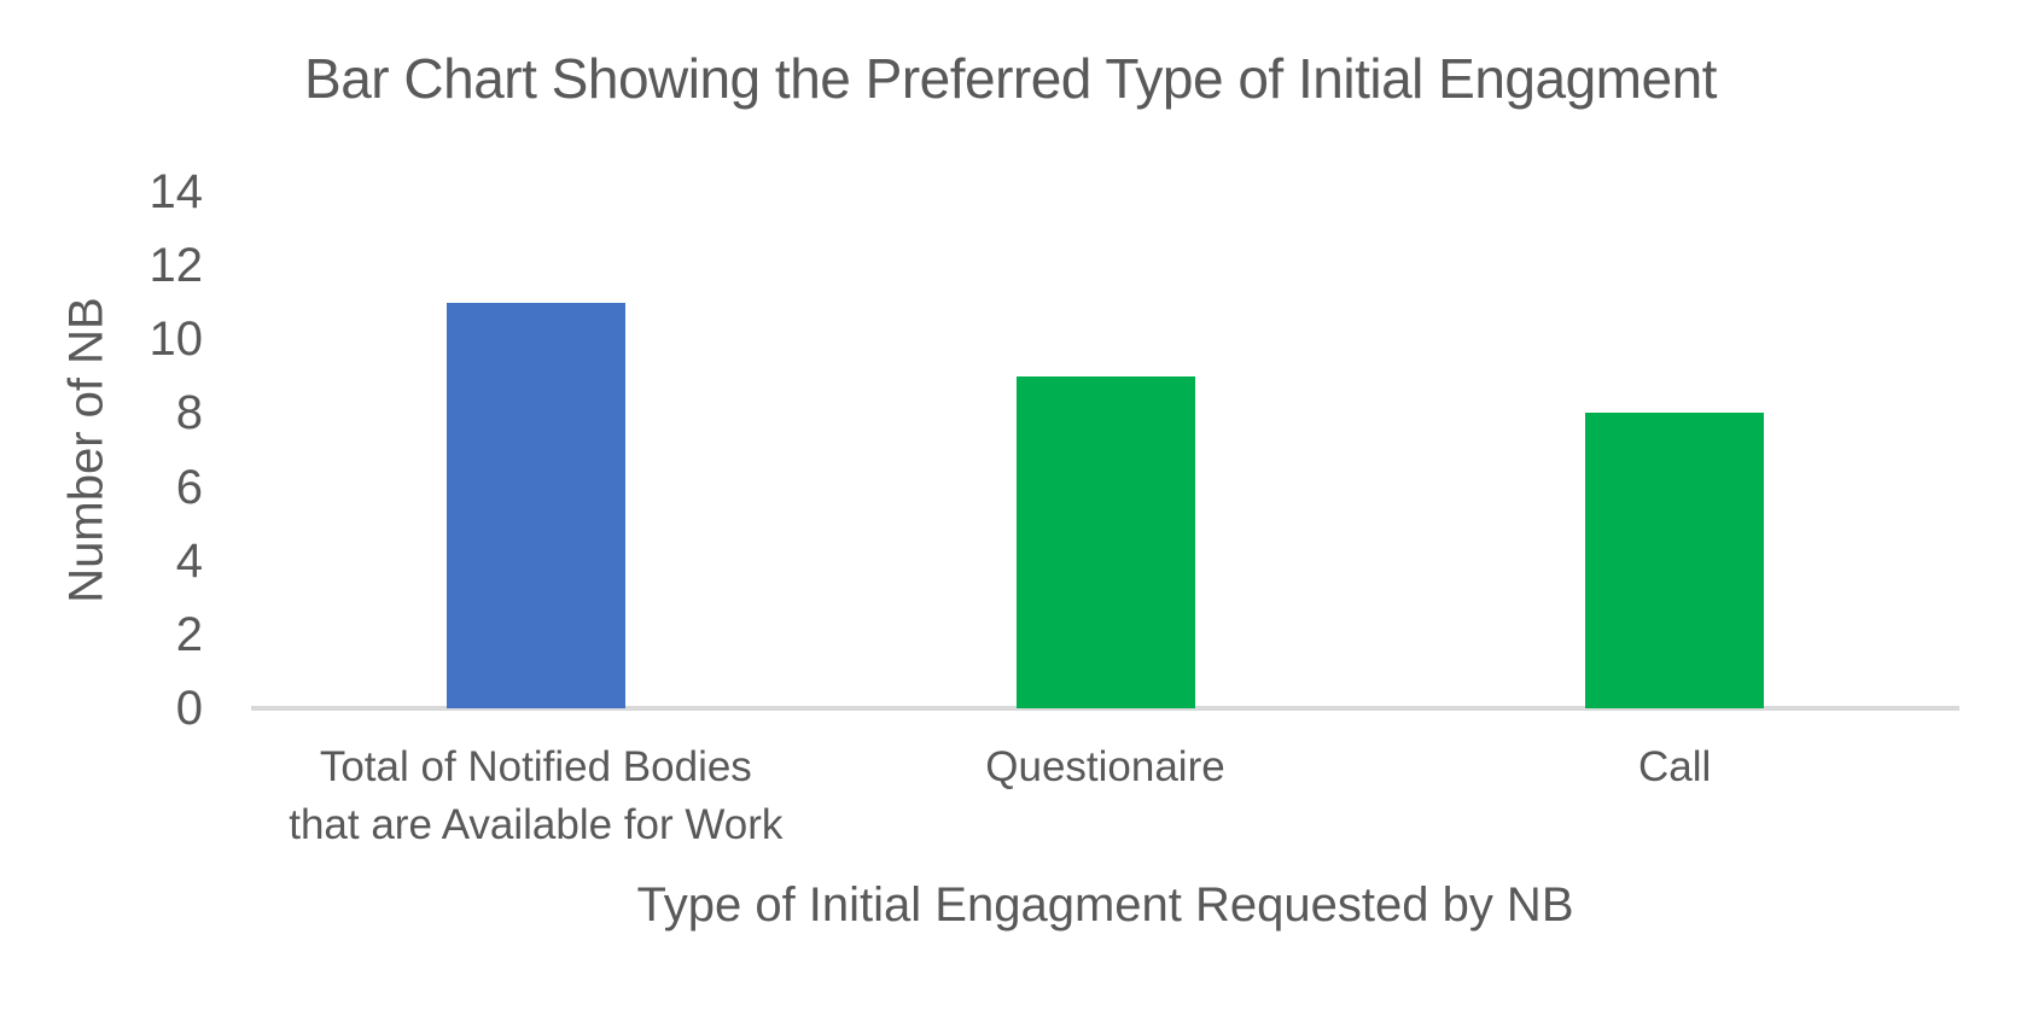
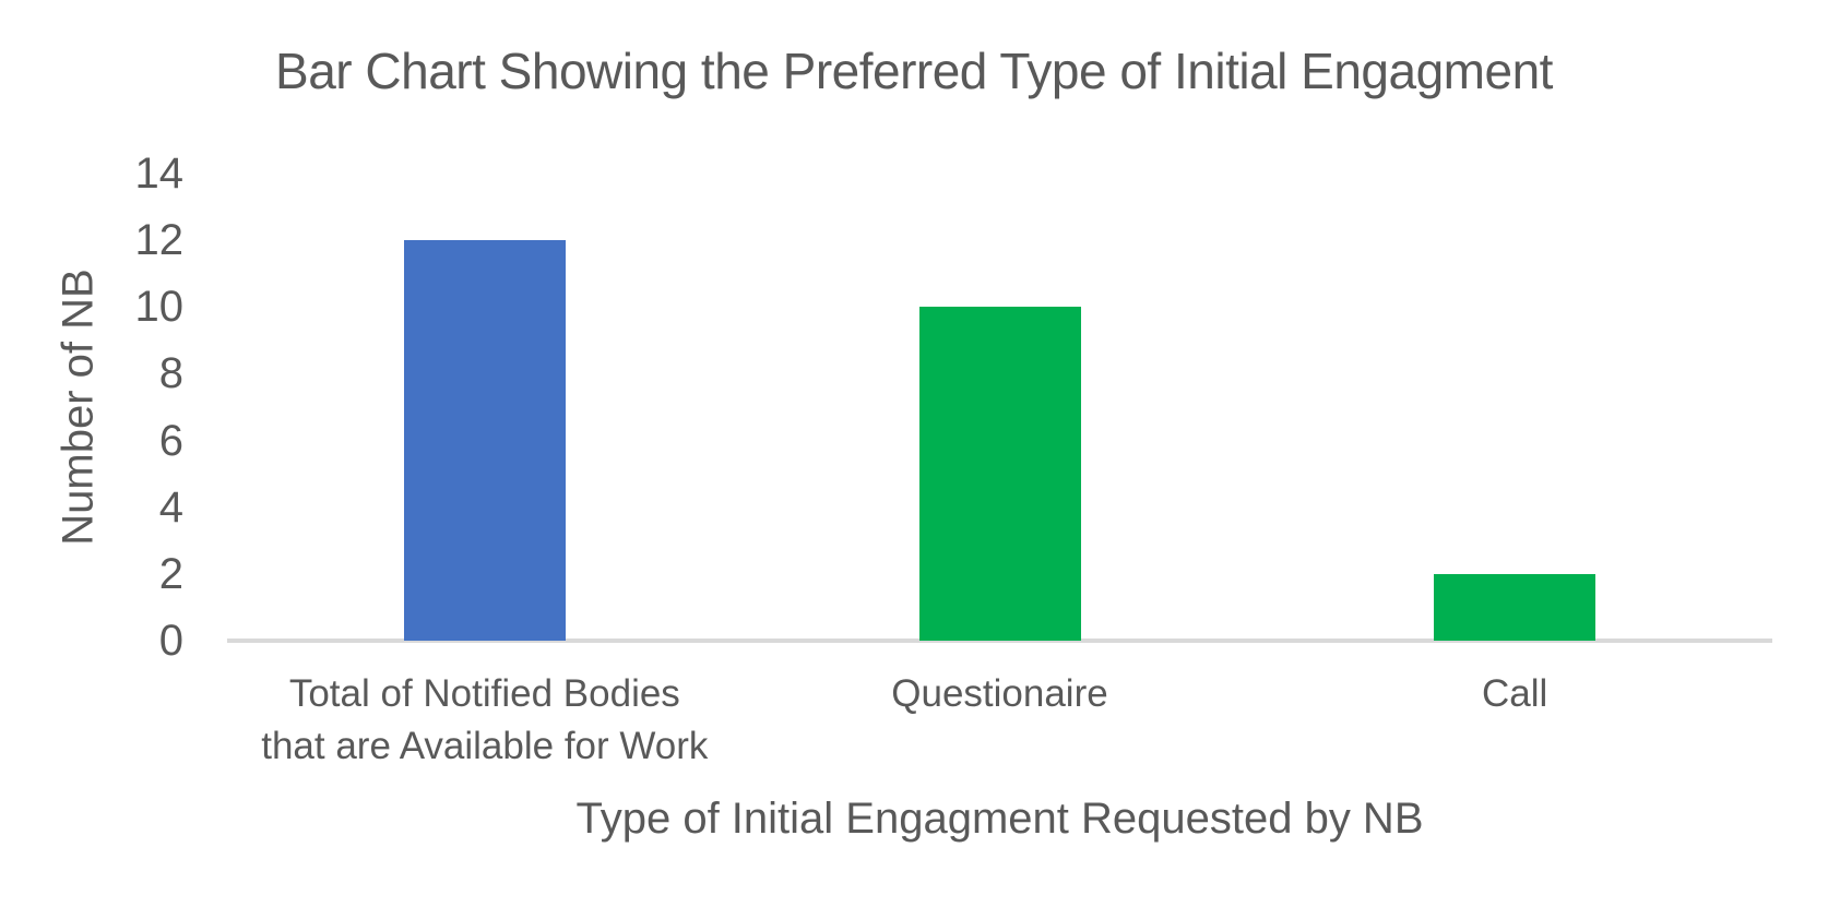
Total of Notified Bodies that are Available for Work: 11 -> 12
Questionaire: 9 -> 10
Call: 8 -> 2
